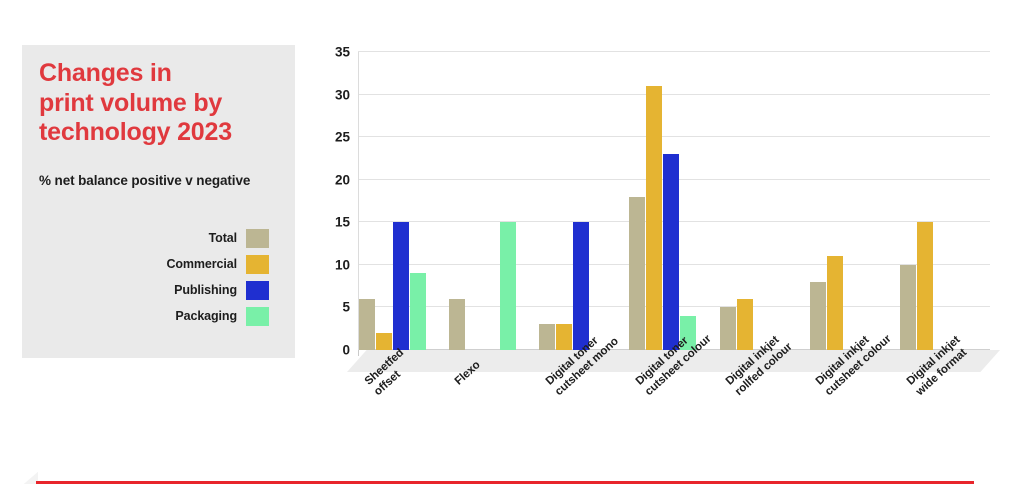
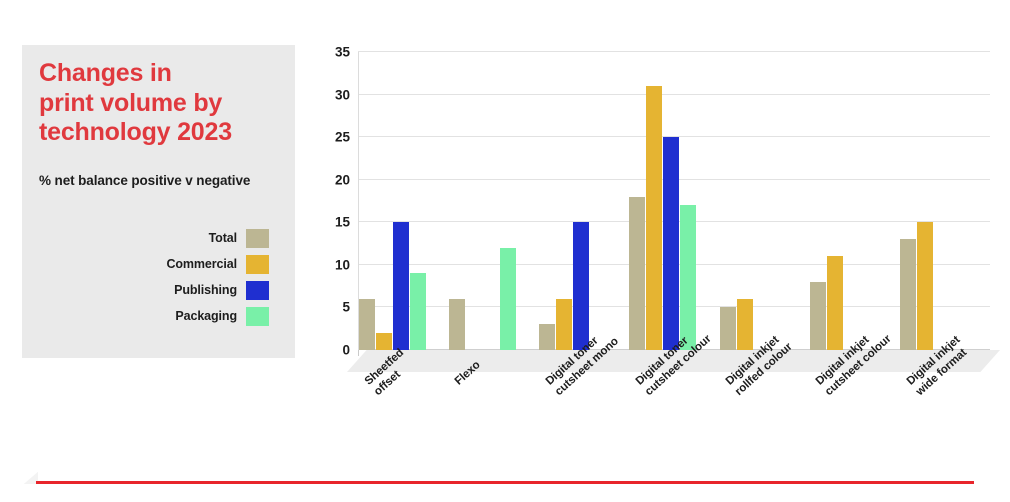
Packaging/Flexo: 15 -> 12
Commercial/Digital toner cutsheet mono: 3 -> 6
Publishing/Digital toner cutsheet colour: 23 -> 25
Packaging/Digital toner cutsheet colour: 4 -> 17
Total/Digital inkjet wide format: 10 -> 13
